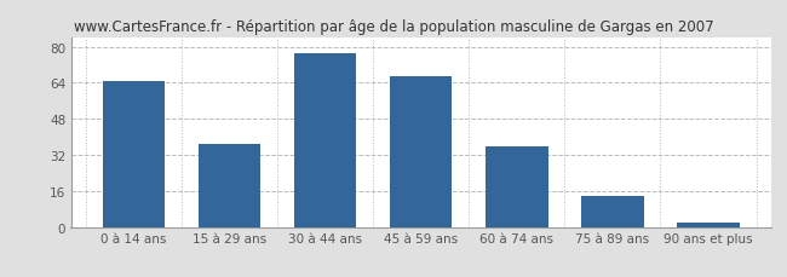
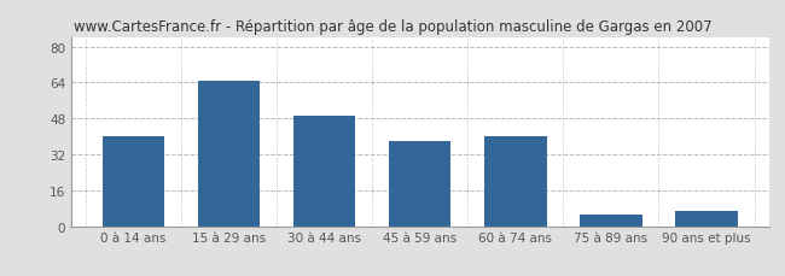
0 à 14 ans: 65 -> 40
15 à 29 ans: 37 -> 65
30 à 44 ans: 77 -> 49
45 à 59 ans: 67 -> 38
60 à 74 ans: 36 -> 40
75 à 89 ans: 14 -> 5
90 ans et plus: 2 -> 7
